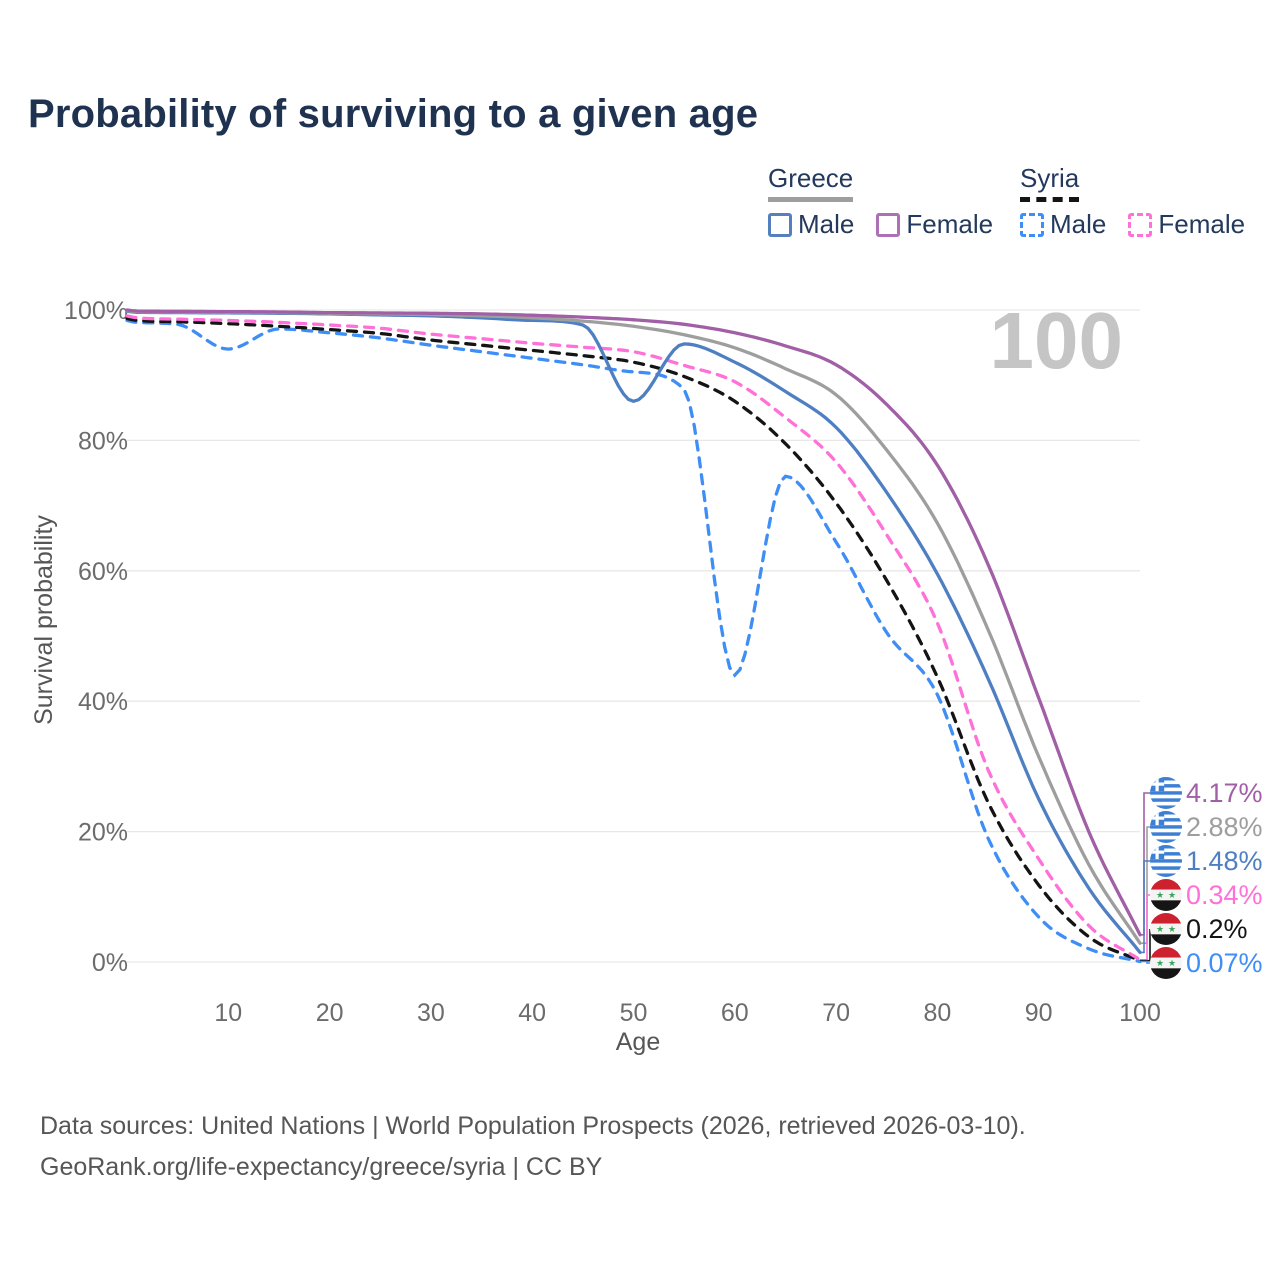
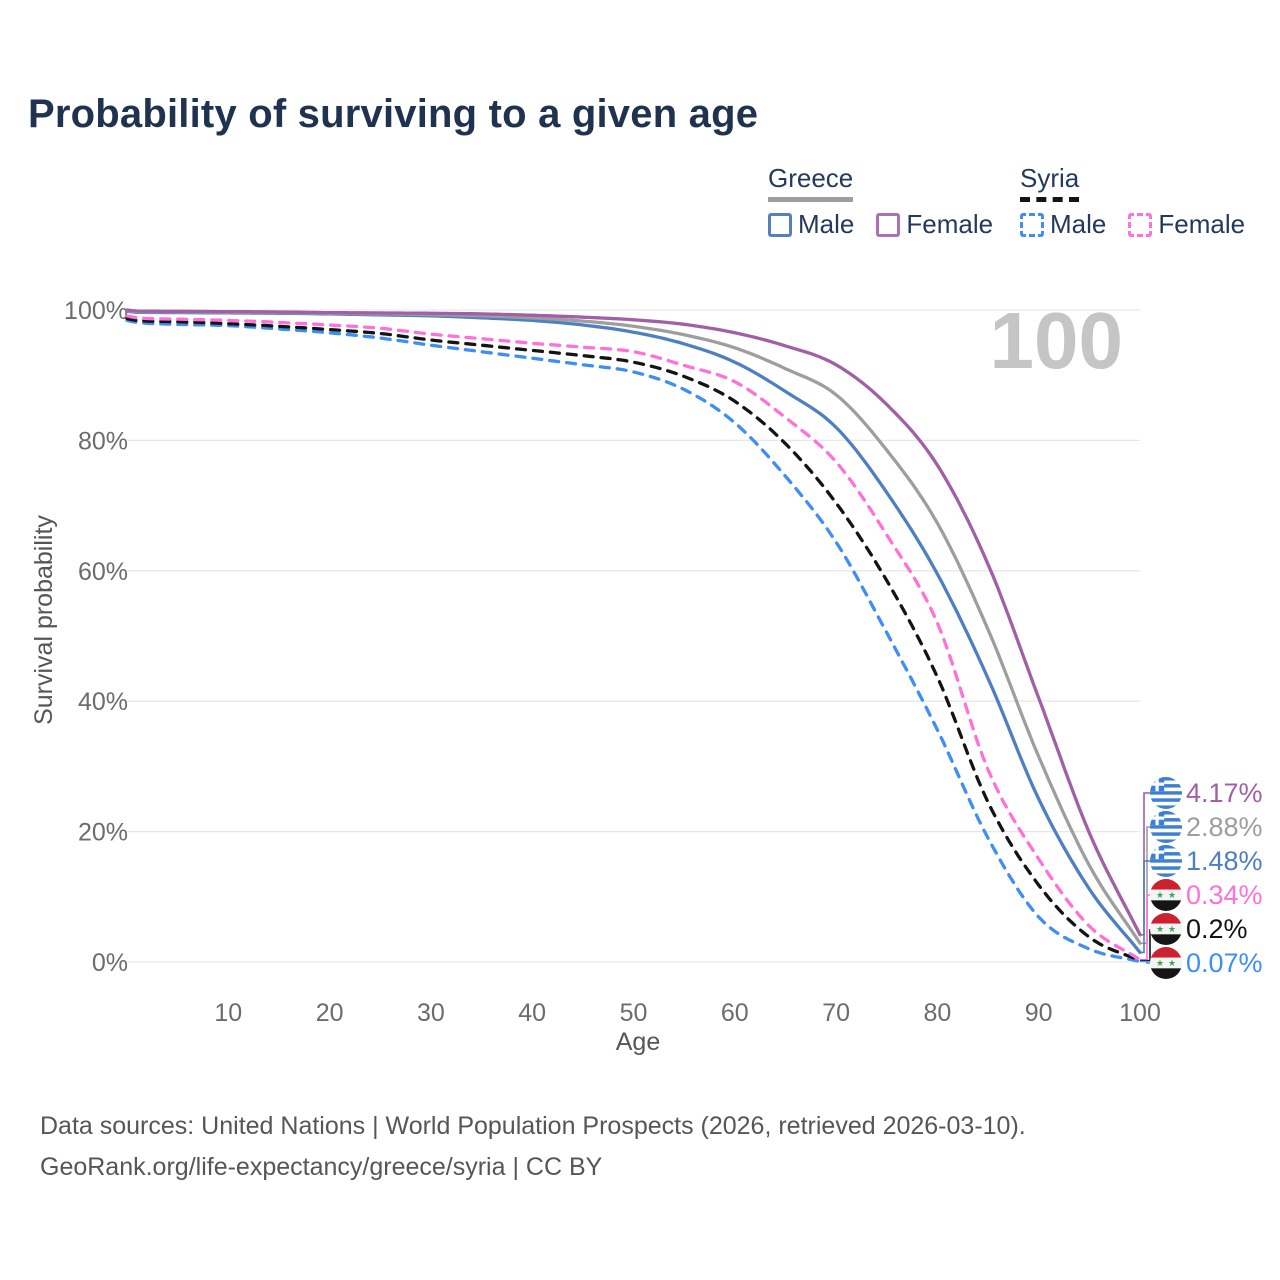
Syria Male/10: 94% -> 98%
Greece Male/50: 86% -> 97%
Syria Male/60: 44% -> 83%
Syria Male/80: 41% -> 36%
